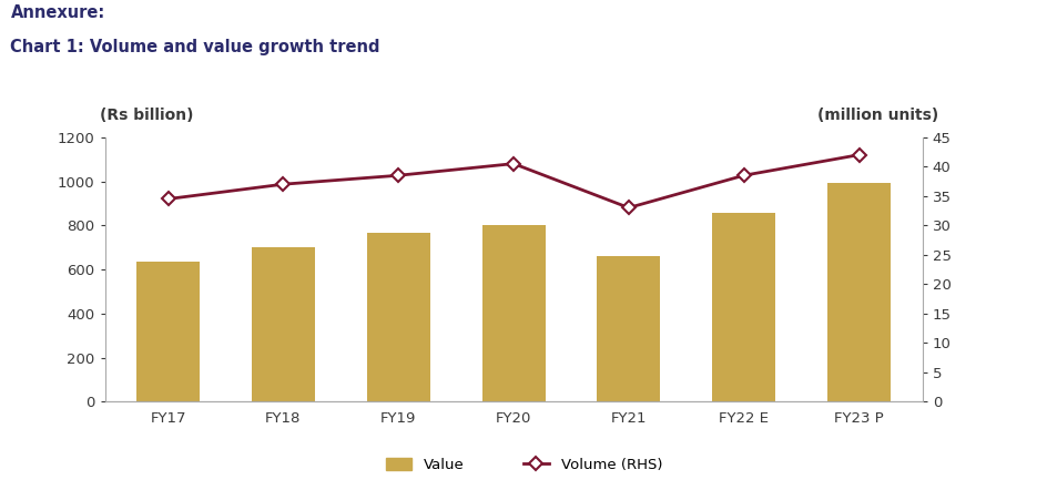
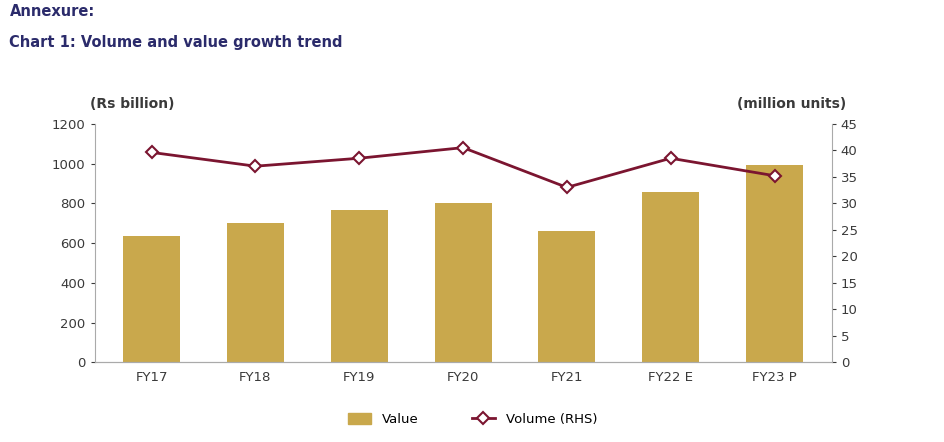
Volume (RHS)/FY17: 34.5 -> 39.6
Volume (RHS)/FY23 P: 42.0 -> 35.2
